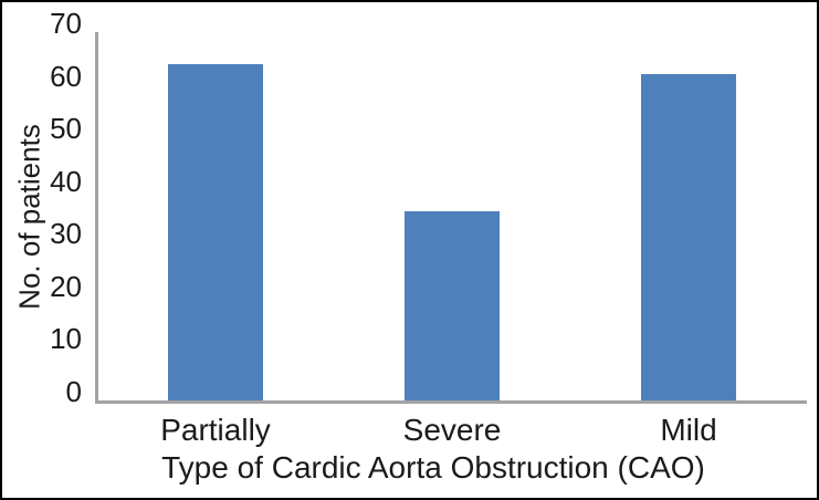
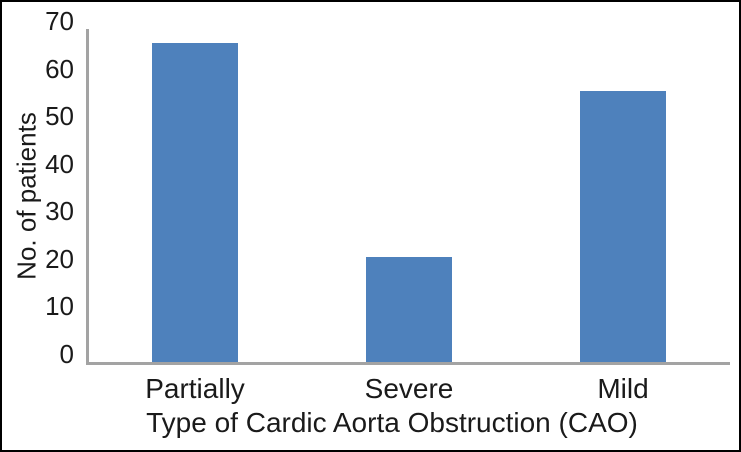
Partially: 64 -> 67
Severe: 36 -> 22
Mild: 62 -> 57
